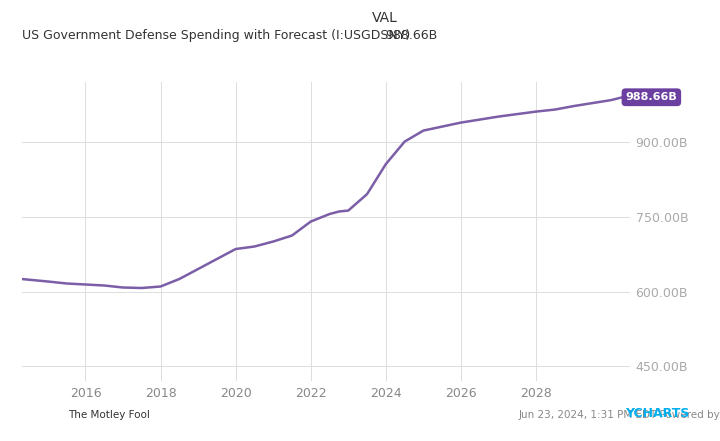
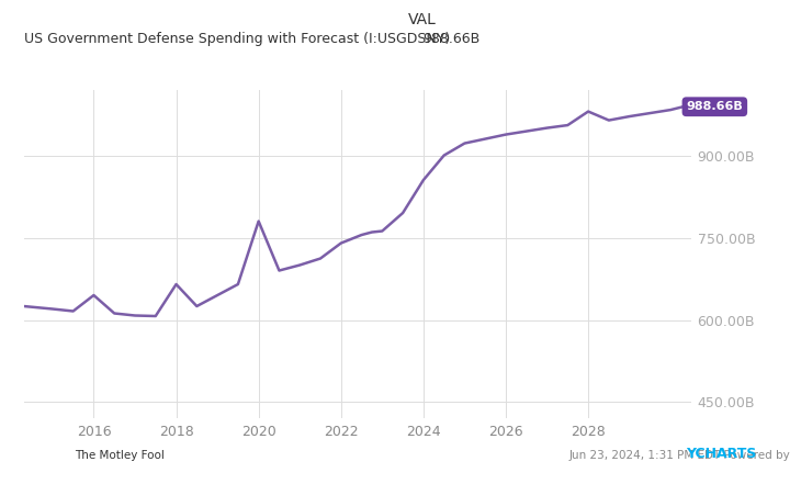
2016: 614B -> 645B
2018: 610B -> 665B
2020: 685B -> 780B
2028: 960B -> 980B
